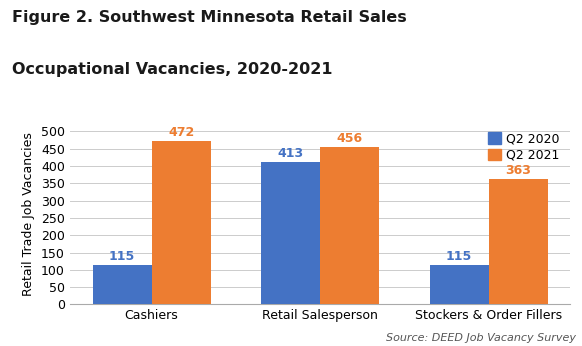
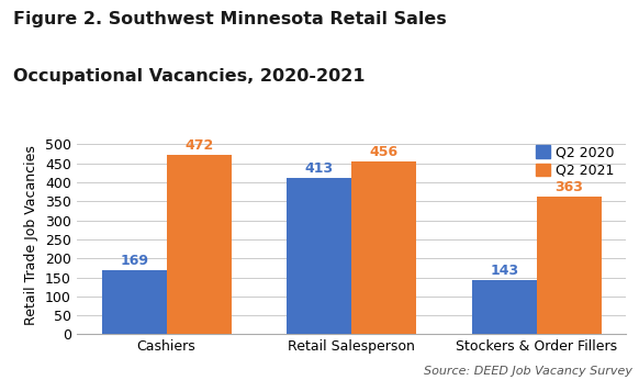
Q2 2020/Cashiers: 115 -> 169
Q2 2020/Stockers & Order Fillers: 115 -> 143
